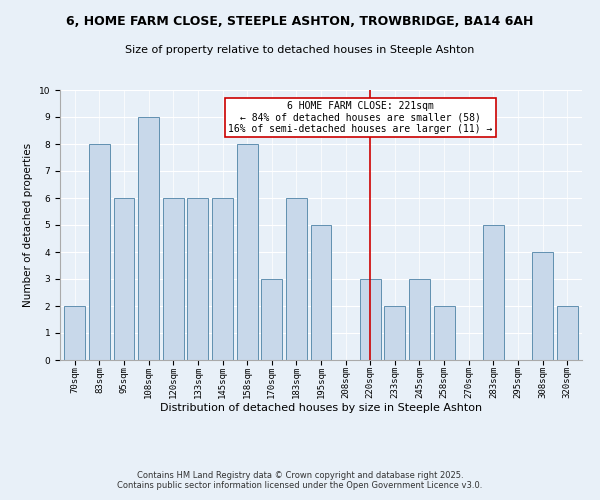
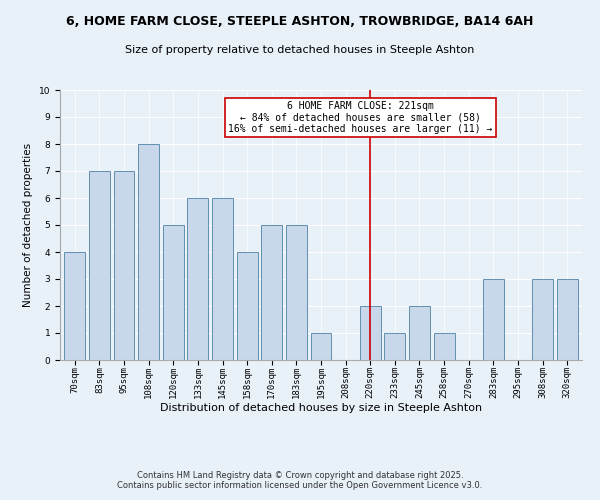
70sqm: 2 -> 4
83sqm: 8 -> 7
95sqm: 6 -> 7
108sqm: 9 -> 8
120sqm: 6 -> 5
158sqm: 8 -> 4
170sqm: 3 -> 5
183sqm: 6 -> 5
195sqm: 5 -> 1
220sqm: 3 -> 2
233sqm: 2 -> 1
245sqm: 3 -> 2
258sqm: 2 -> 1
283sqm: 5 -> 3
308sqm: 4 -> 3
320sqm: 2 -> 3
